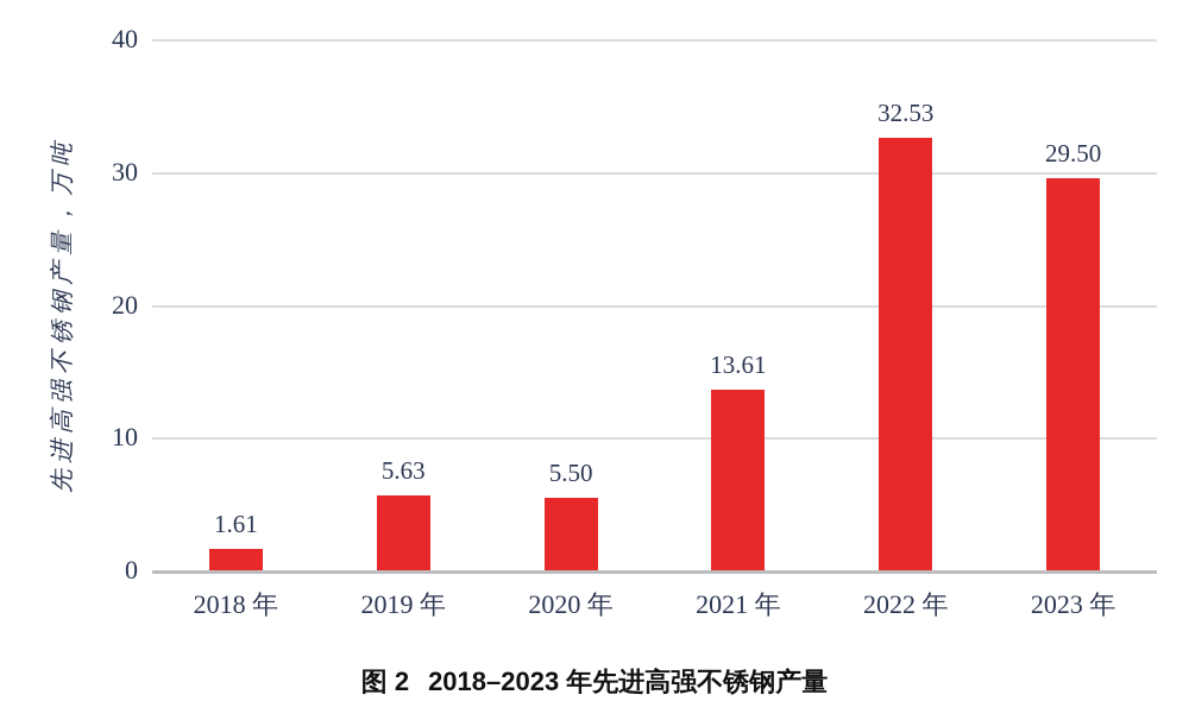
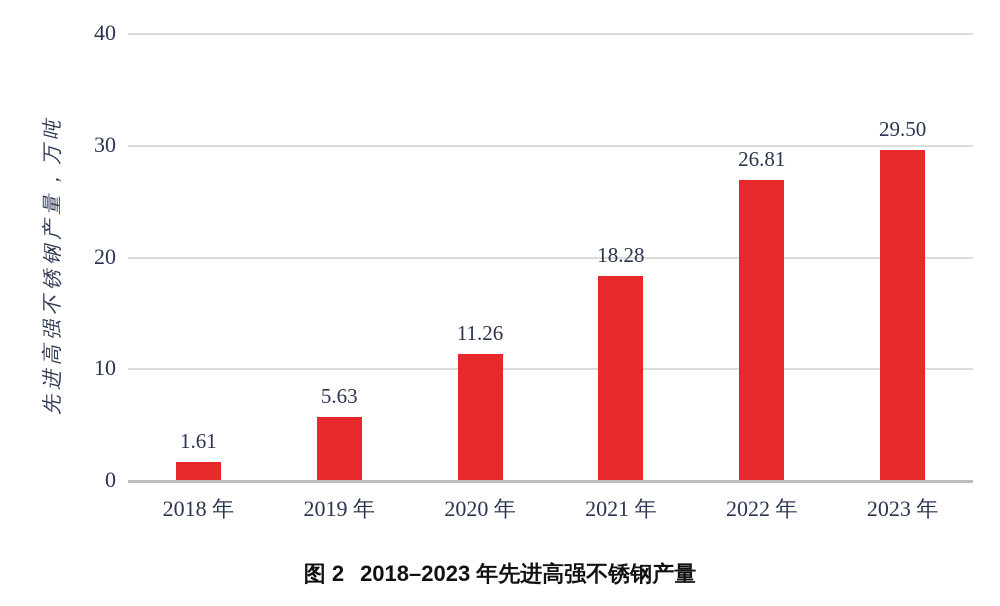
2020 年: 5.50 -> 11.26
2021 年: 13.61 -> 18.28
2022 年: 32.53 -> 26.81
